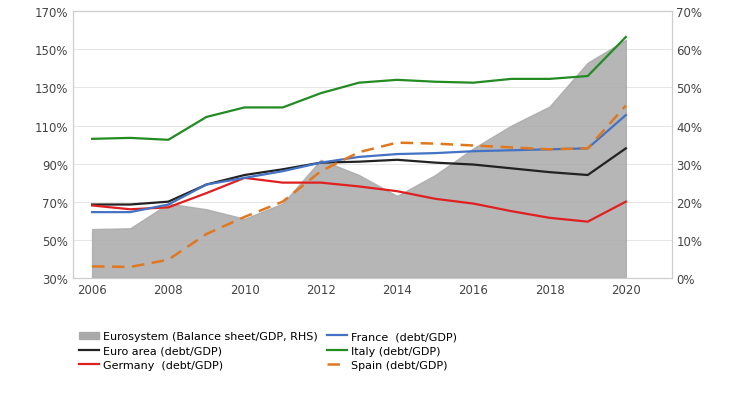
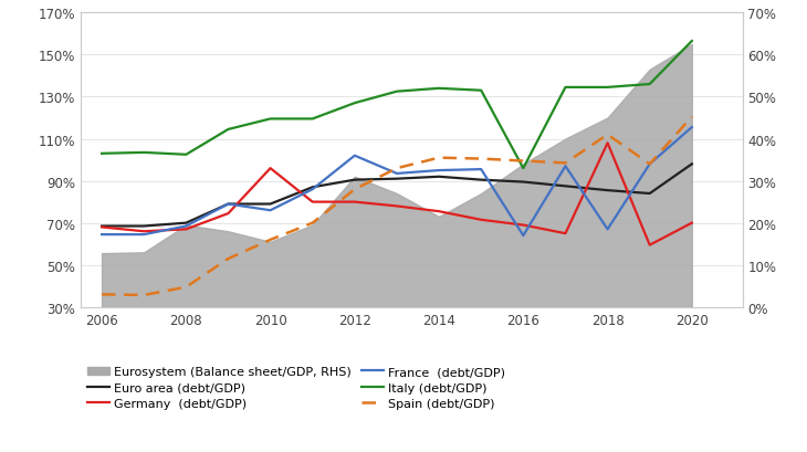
Euro area (debt/GDP)/2010: 84% -> 79%
Germany (debt/GDP)/2010: 82% -> 96%
France (debt/GDP)/2010: 82% -> 76%
France (debt/GDP)/2012: 91% -> 102%
France (debt/GDP)/2016: 96% -> 64%
Italy (debt/GDP)/2016: 132% -> 96%
Germany (debt/GDP)/2018: 61% -> 108%
France (debt/GDP)/2018: 97% -> 67%
Spain (debt/GDP)/2018: 97% -> 112%
